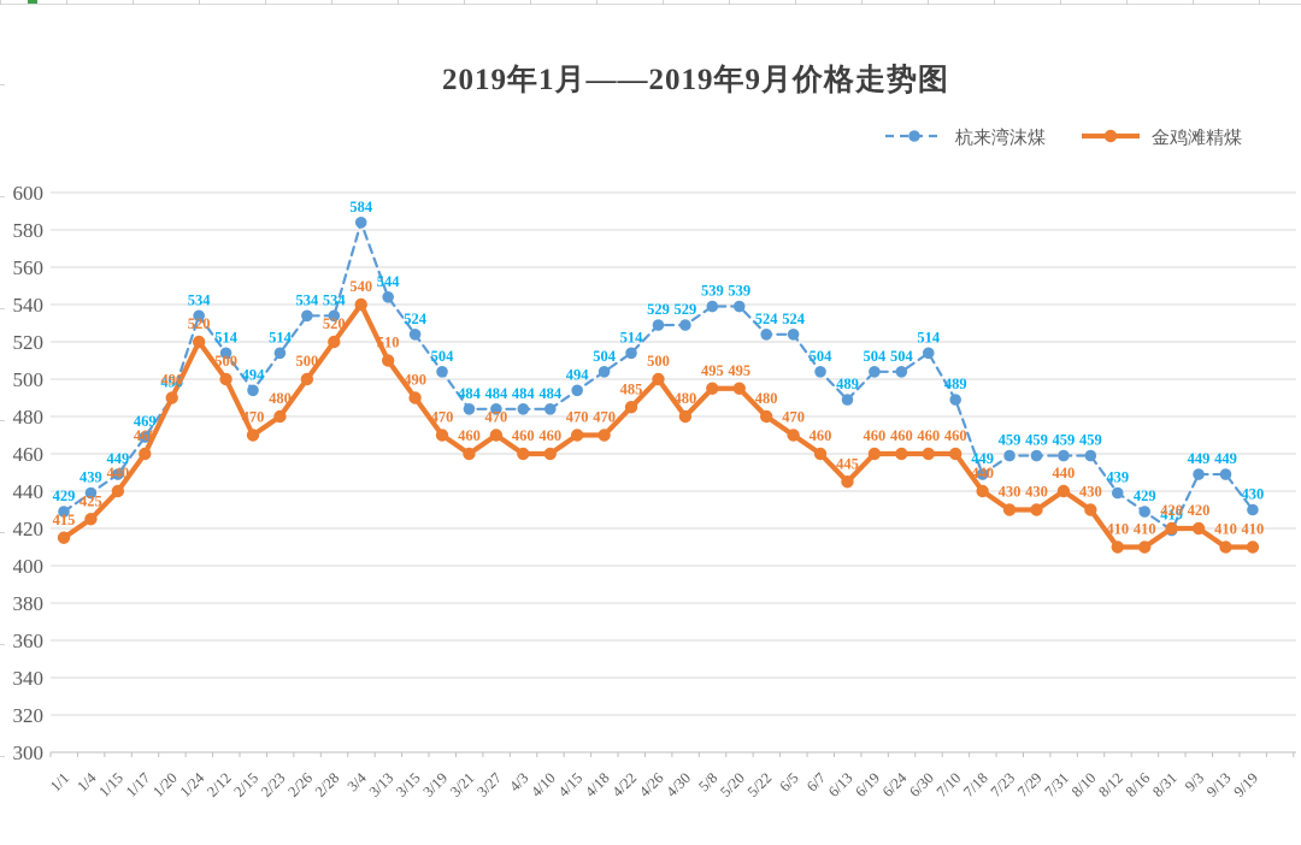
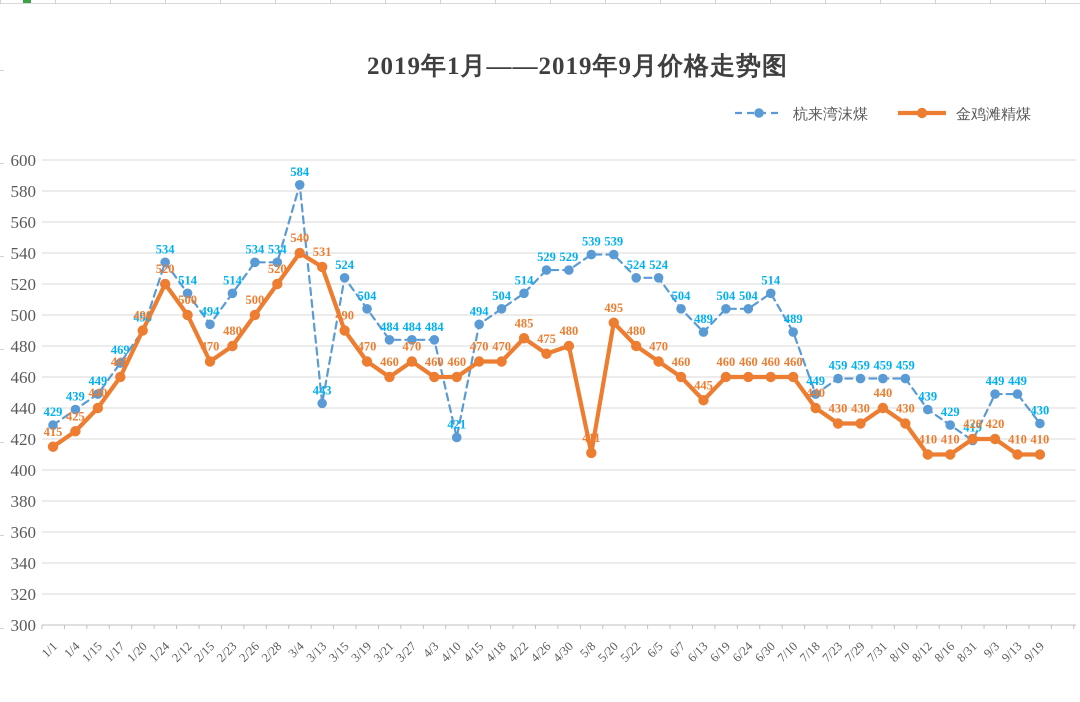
杭来湾沫煤/3/13: 544 -> 443
金鸡滩精煤/3/13: 510 -> 531
杭来湾沫煤/4/10: 484 -> 421
金鸡滩精煤/4/26: 500 -> 475
金鸡滩精煤/5/8: 495 -> 411
